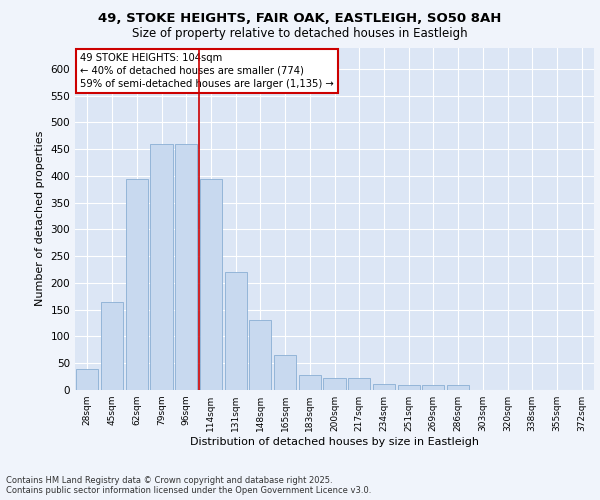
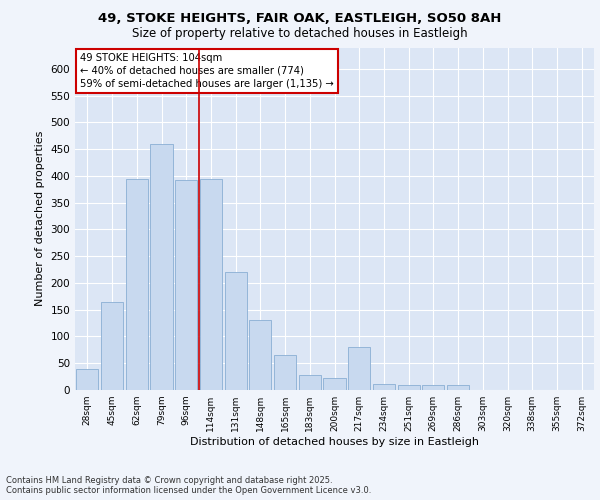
96sqm: 460 -> 392
217sqm: 22 -> 80
